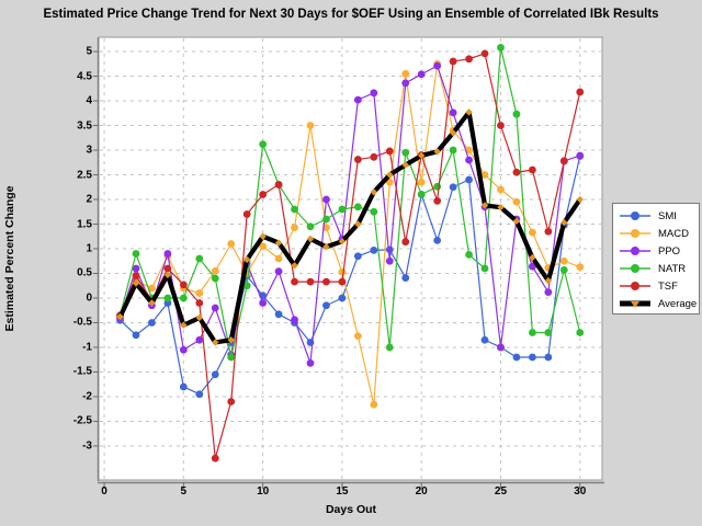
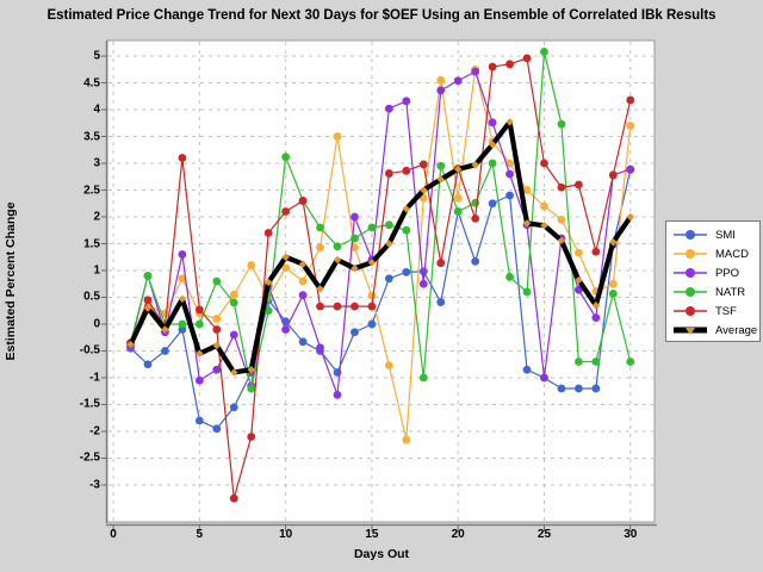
PPO/2: 0.6 -> 0.9
PPO/4: 0.9 -> 1.3
TSF/4: 0.6 -> 3.1
TSF/25: 3.5 -> 3.0
MACD/30: 0.6 -> 3.7
